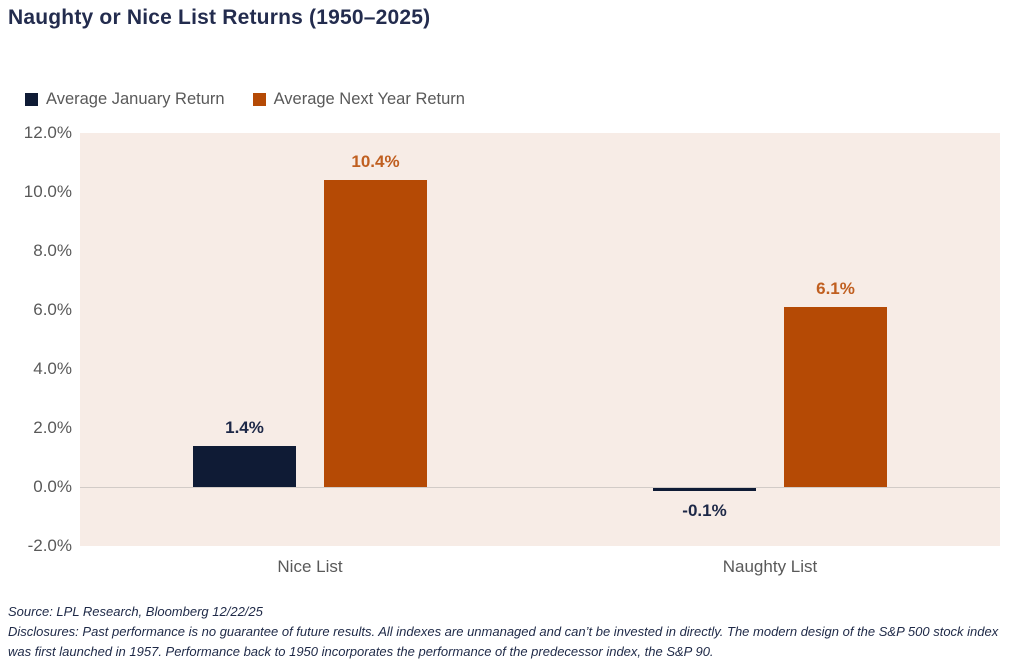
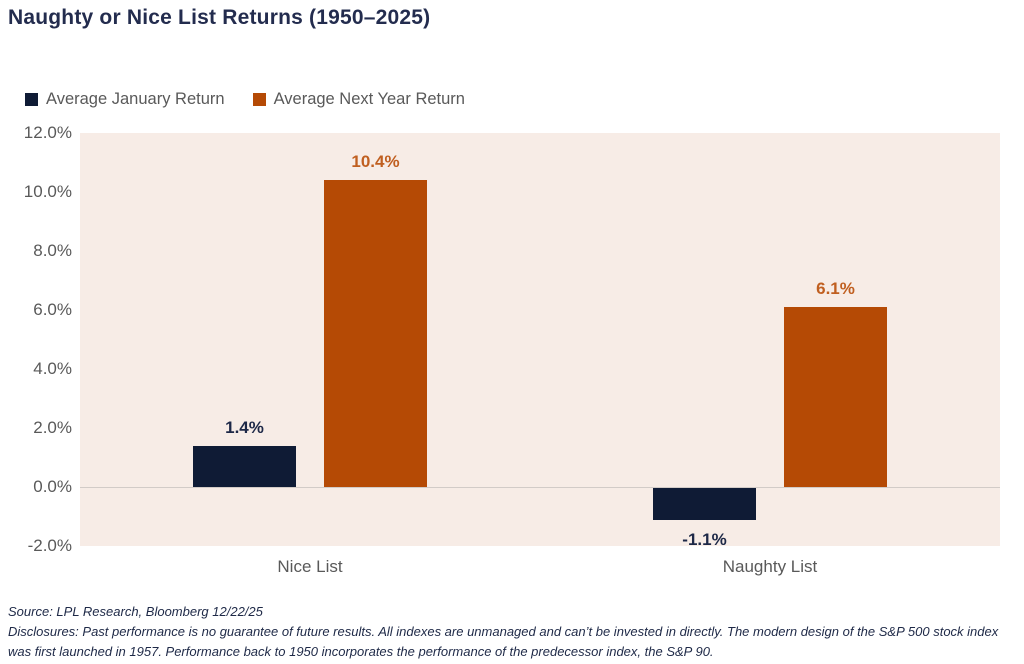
Average January Return/Naughty List: -0.1% -> -1.1%
